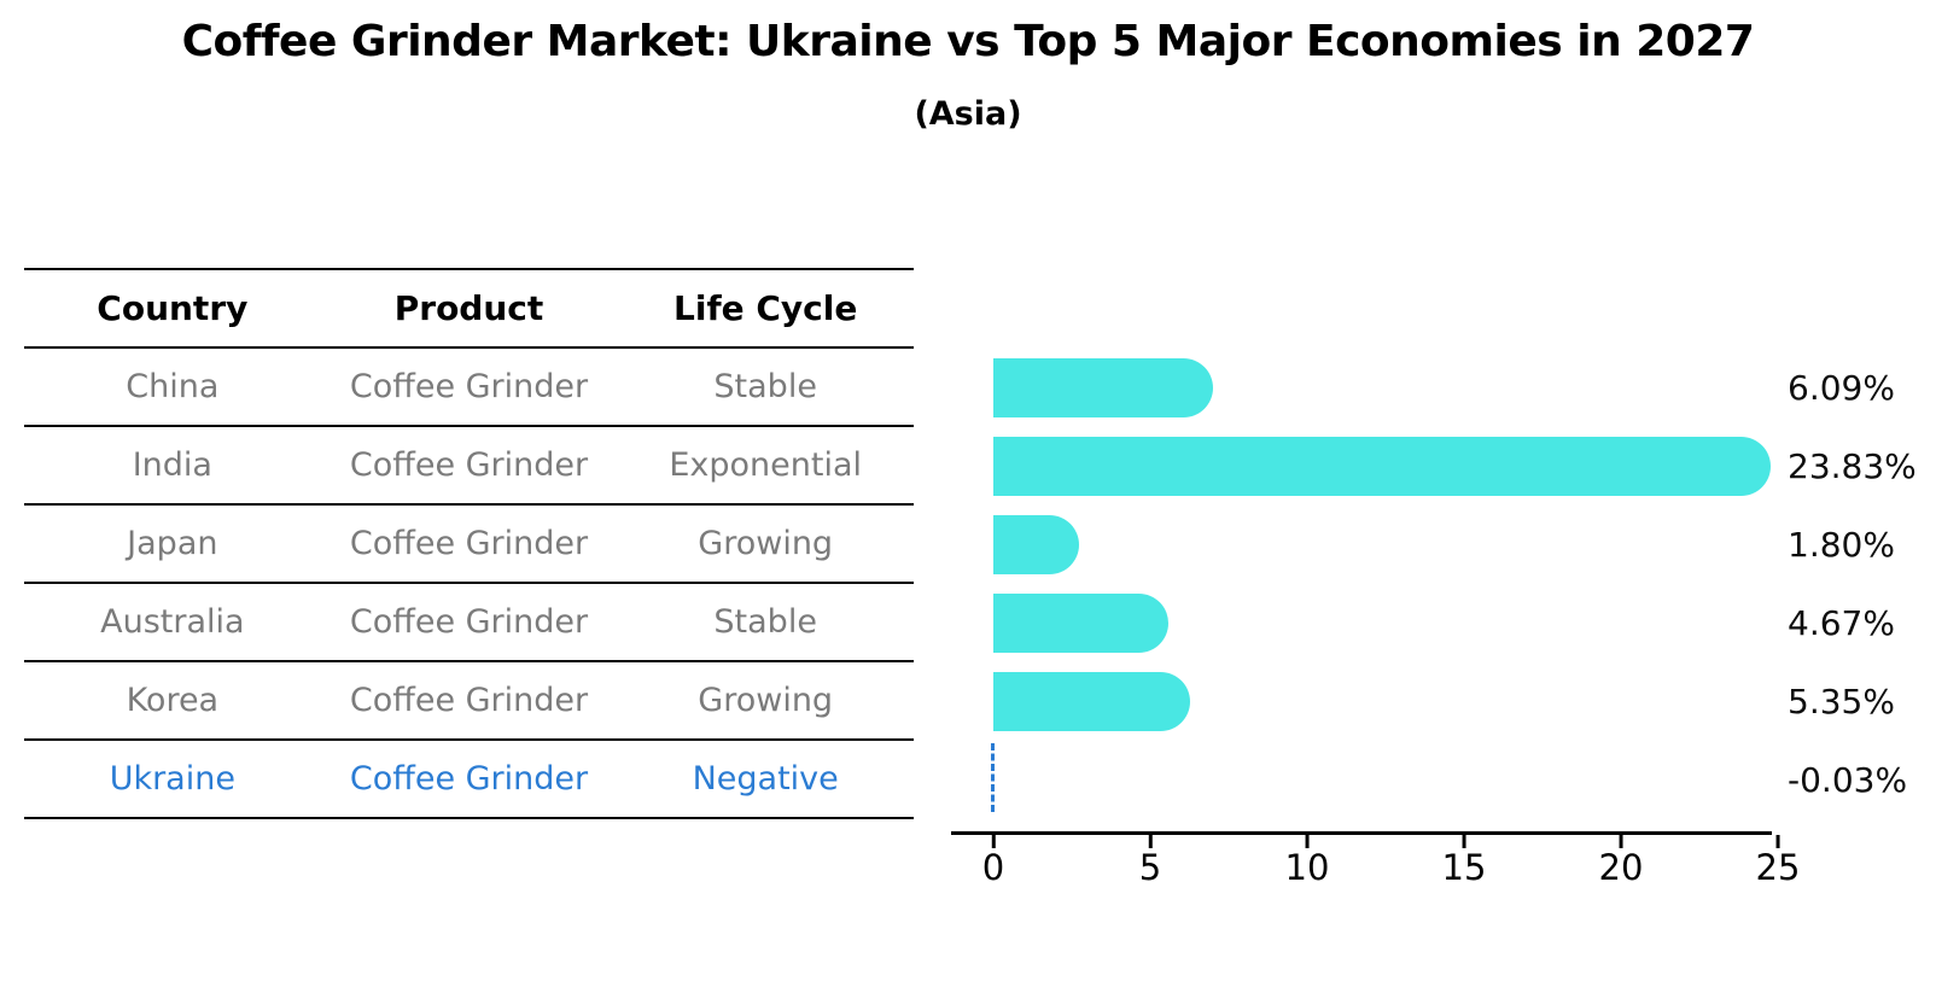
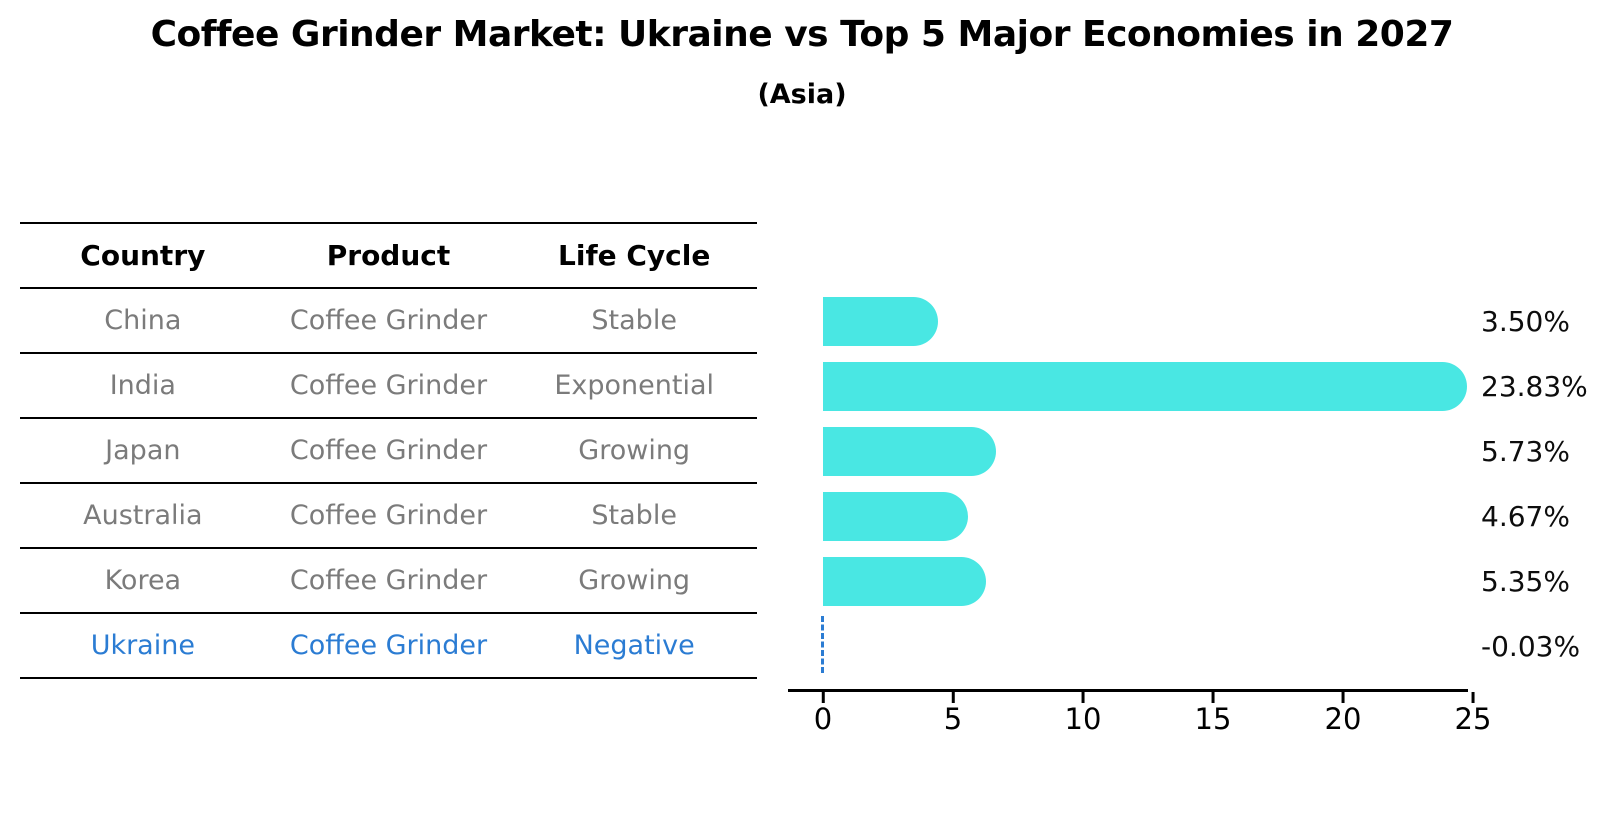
China: 6.09% -> 3.50%
Japan: 1.80% -> 5.73%
